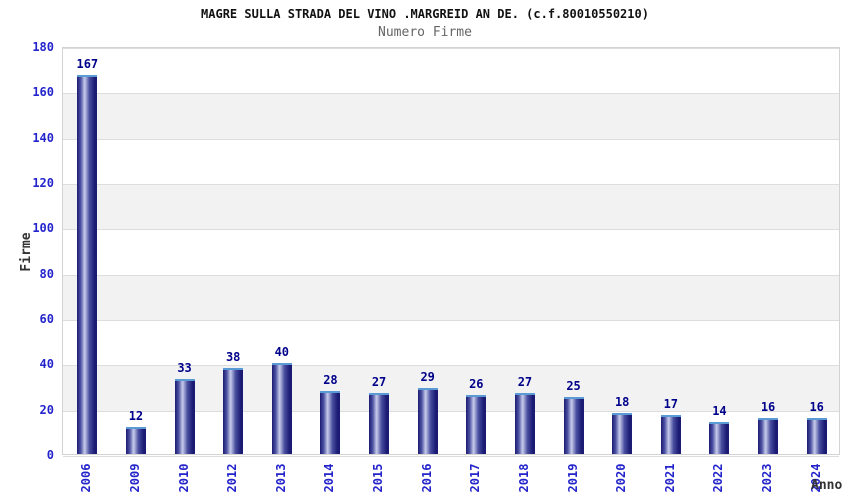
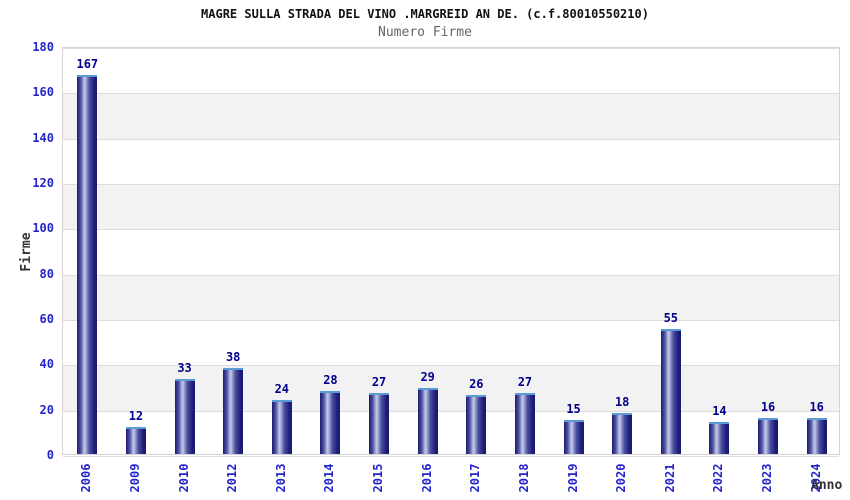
2013: 40 -> 24
2019: 25 -> 15
2021: 17 -> 55
